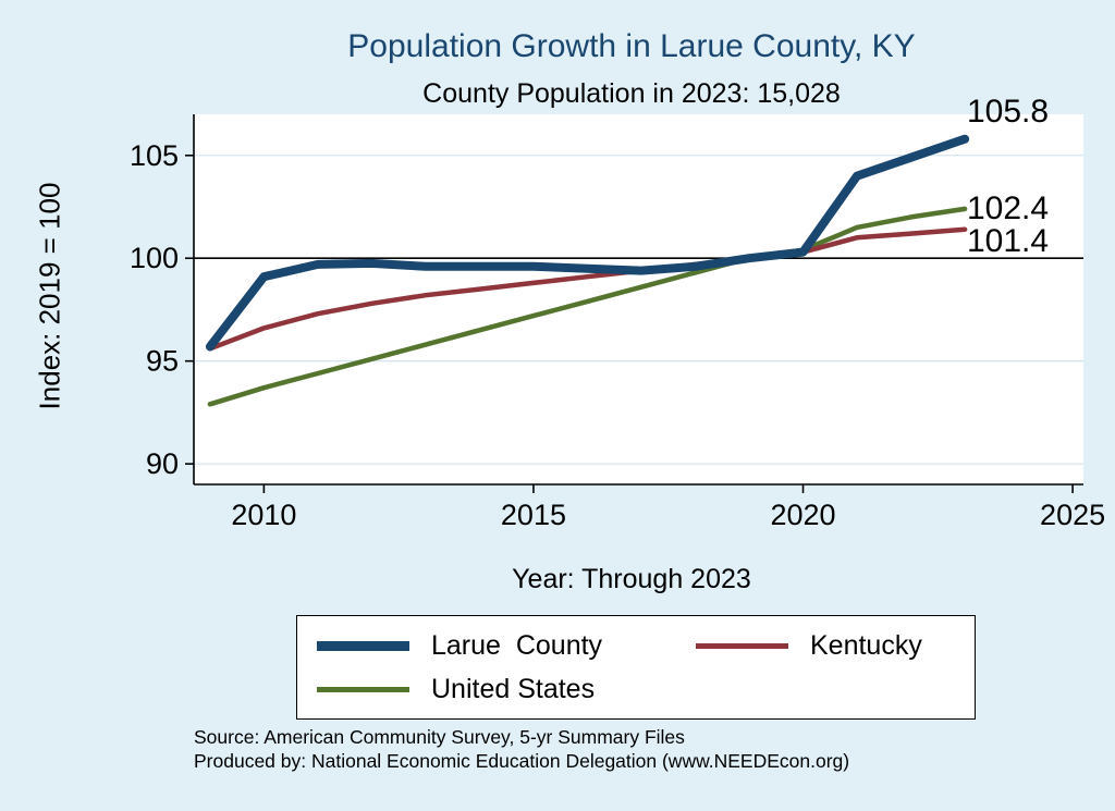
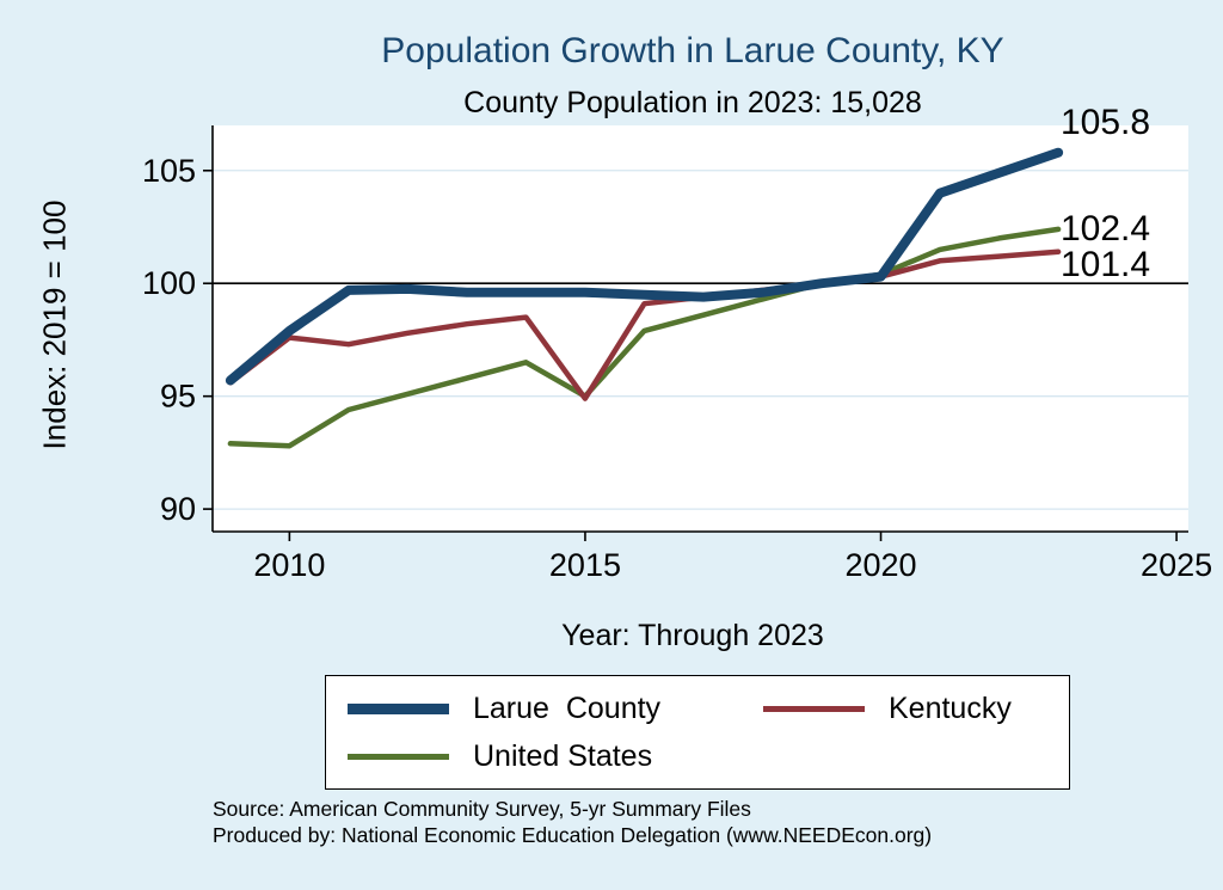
United States/2010: 93.7 -> 92.8
Kentucky/2010: 96.6 -> 97.6
Larue County/2010: 99.1 -> 97.9
United States/2015: 97.2 -> 95.0
Kentucky/2015: 98.8 -> 94.9
